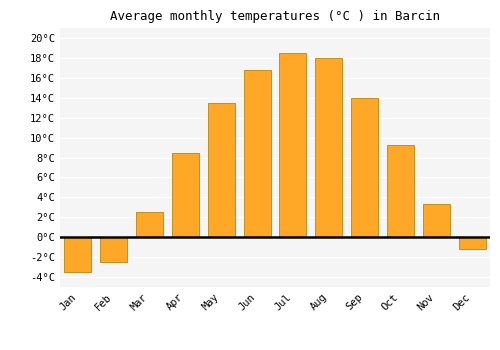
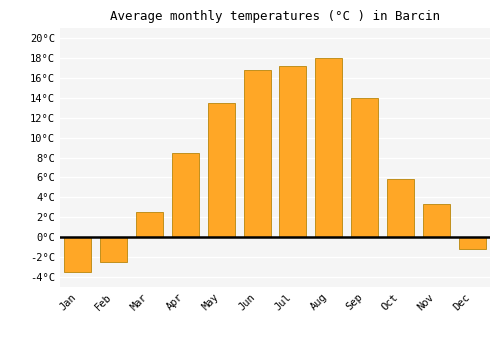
Jul: 18.5°C -> 17.2°C
Oct: 9.3°C -> 5.8°C
